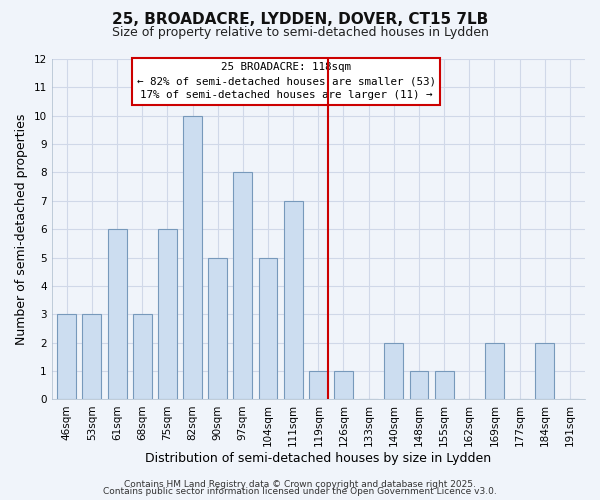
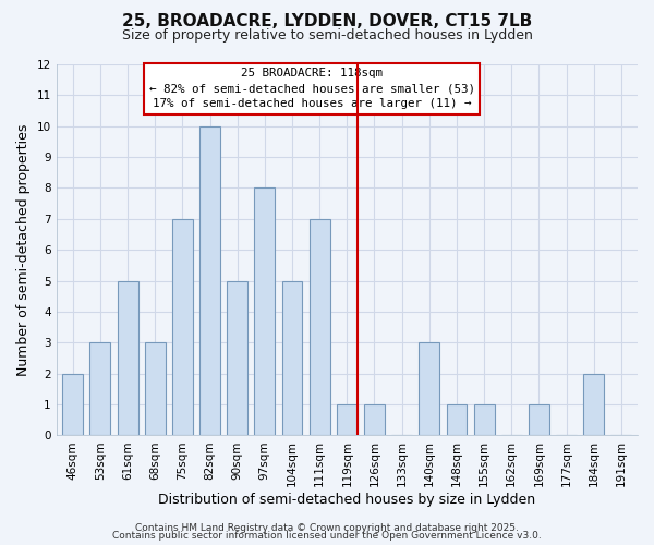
46sqm: 3 -> 2
61sqm: 6 -> 5
75sqm: 6 -> 7
140sqm: 2 -> 3
169sqm: 2 -> 1
